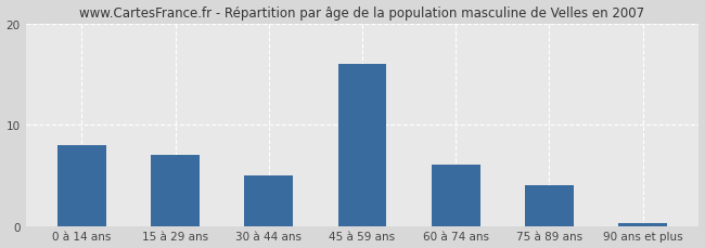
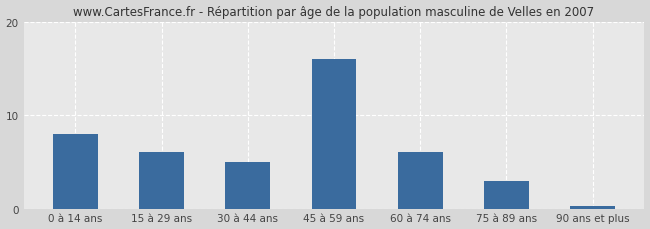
15 à 29 ans: 7.0 -> 6.0
75 à 89 ans: 4.0 -> 3.0
